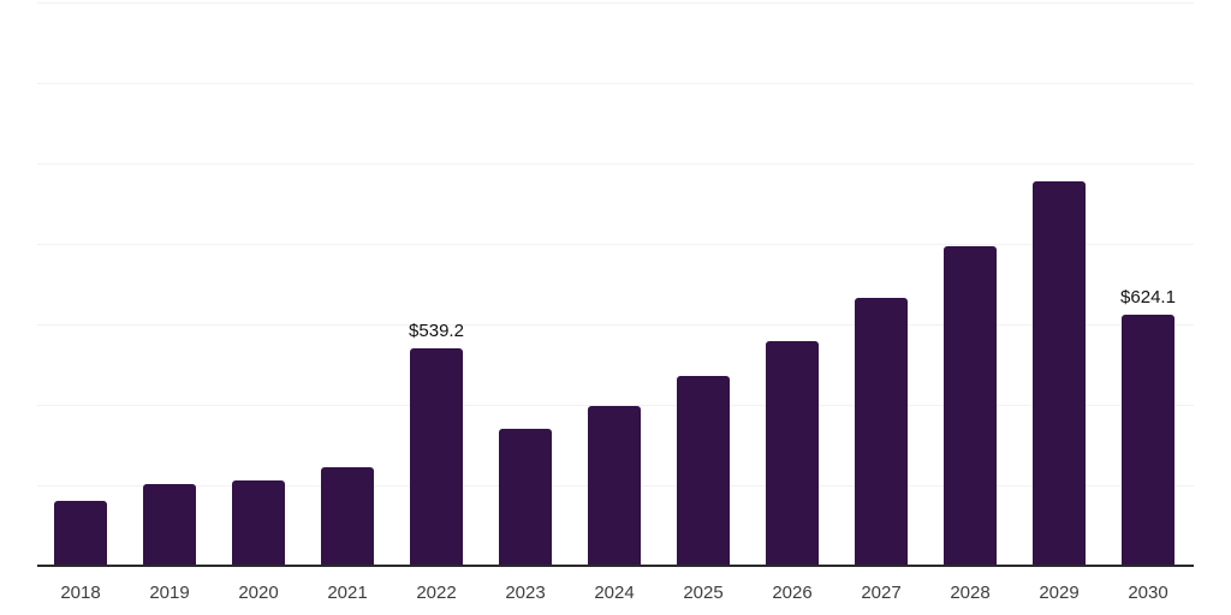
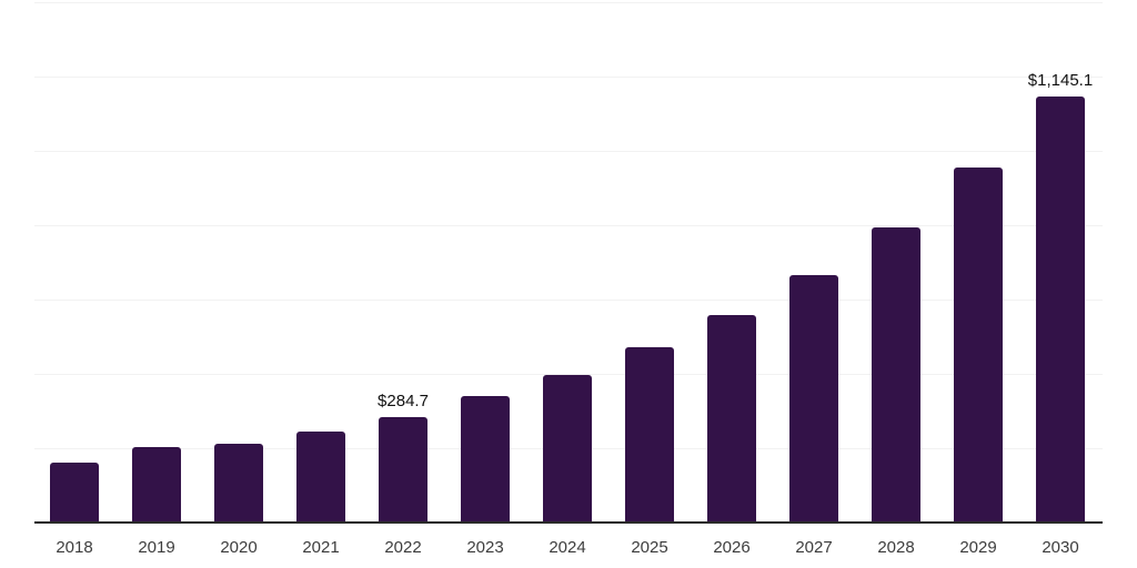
2022: $539.2 -> $284.7
2030: $624.1 -> $1,145.1
